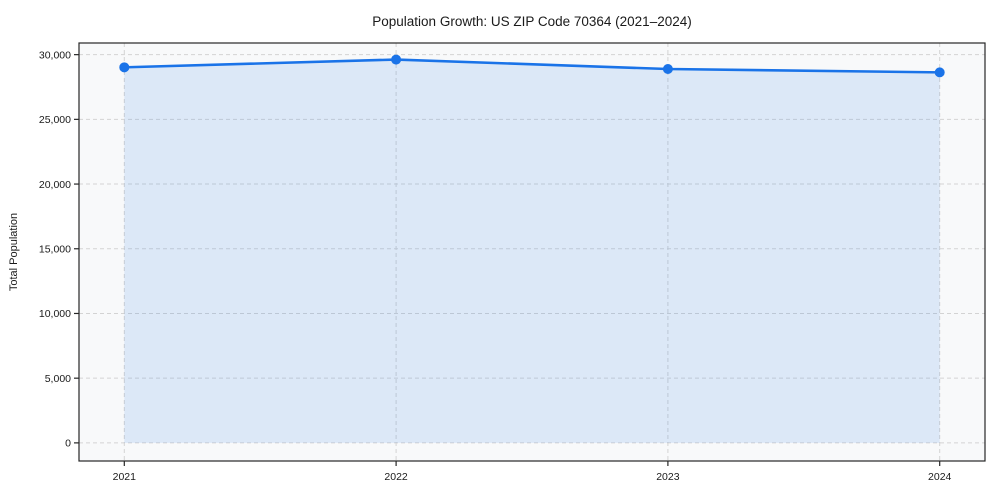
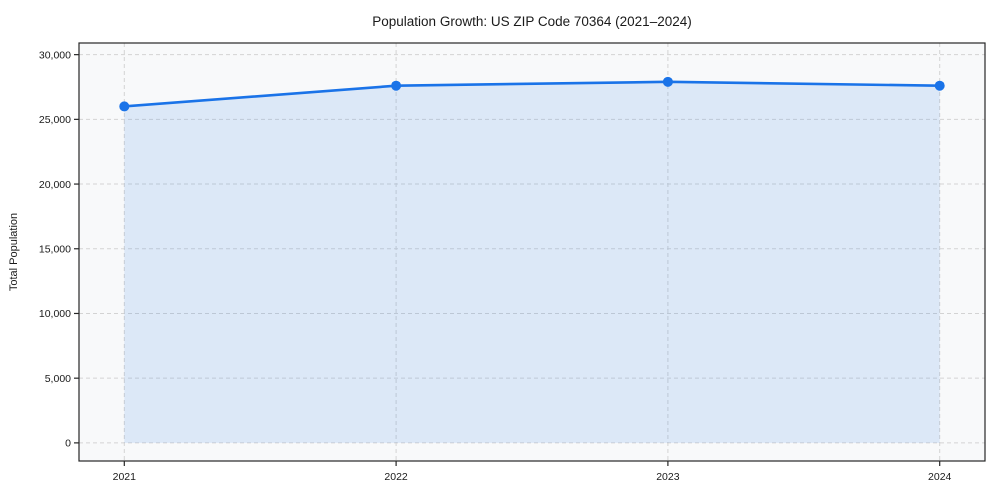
2021: 29000 -> 26000
2022: 29600 -> 27600
2023: 28900 -> 27900
2024: 28600 -> 27600
